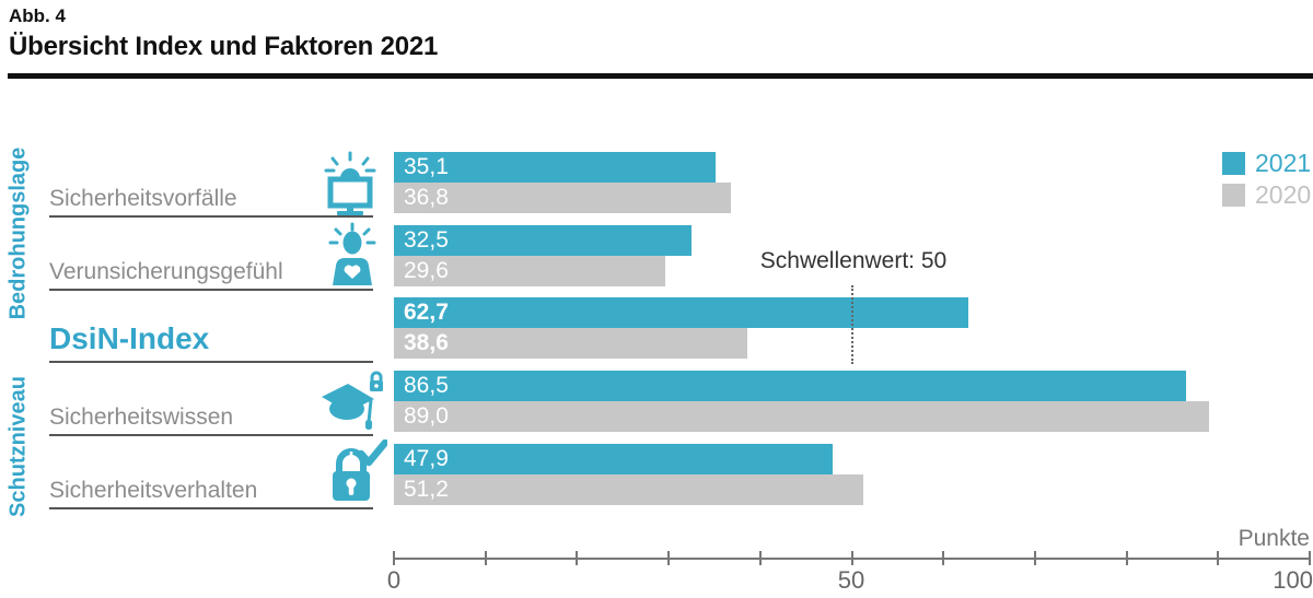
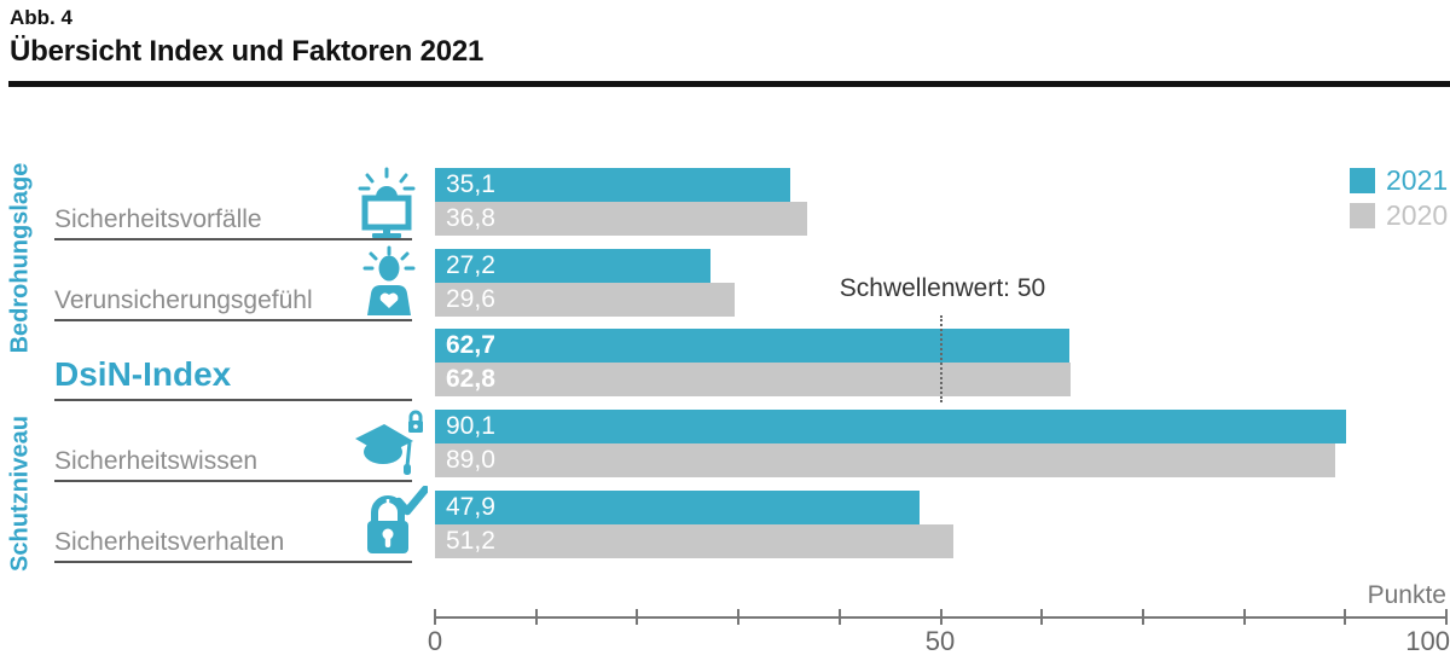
2021/Verunsicherungsgefühl: 32,5 -> 27,2
2020/DsiN-Index: 38,6 -> 62,8
2021/Sicherheitswissen: 86,5 -> 90,1
